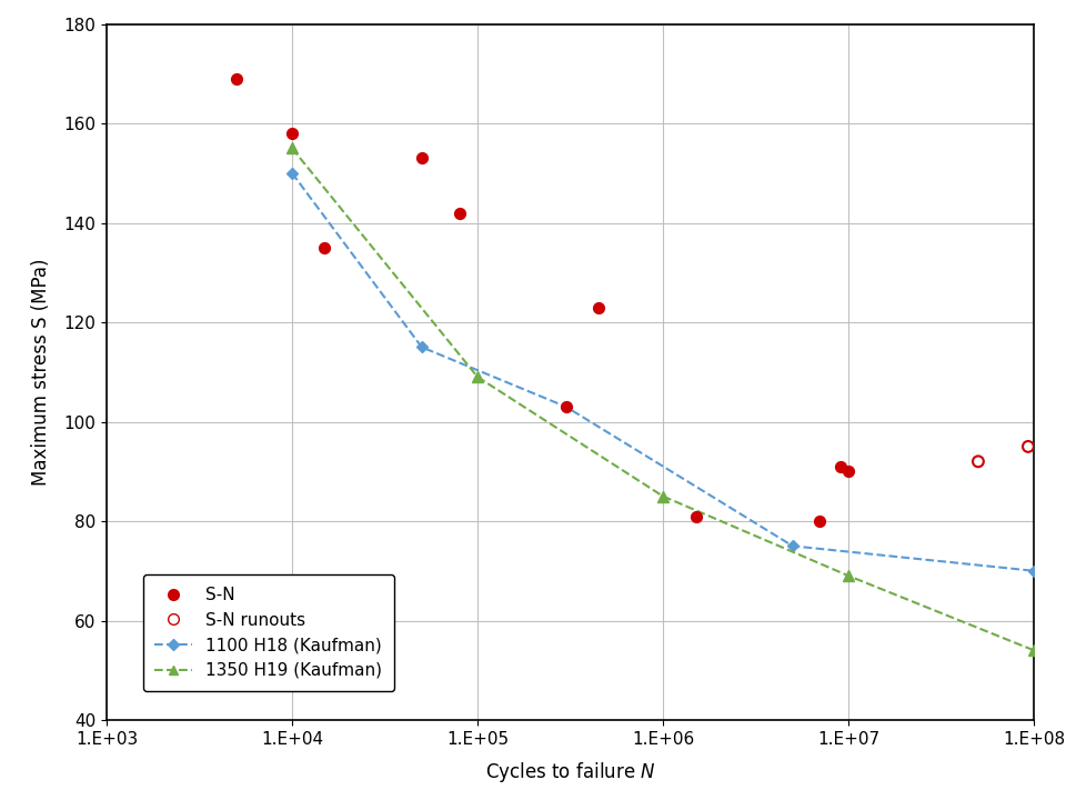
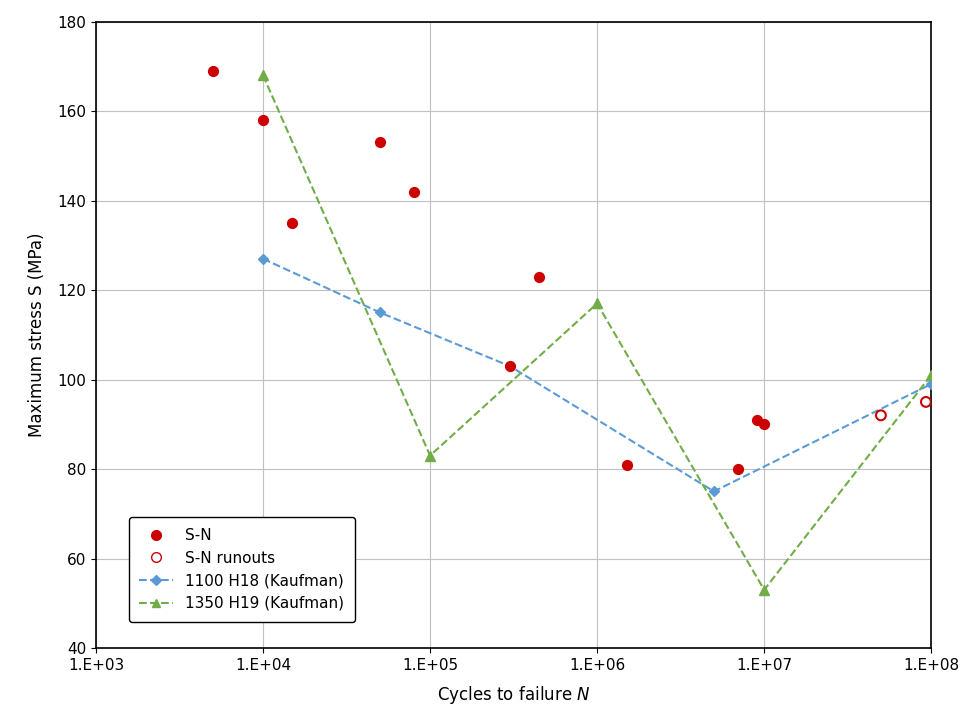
1100 H18 (Kaufman)/1.E+04: 150 -> 127
1350 H19 (Kaufman)/1.E+04: 155 -> 168
1350 H19 (Kaufman)/1.E+05: 109 -> 83
1350 H19 (Kaufman)/1.E+06: 85 -> 117
1350 H19 (Kaufman)/1.E+07: 69 -> 53
1100 H18 (Kaufman)/1.E+08: 70 -> 99
1350 H19 (Kaufman)/1.E+08: 54 -> 101
